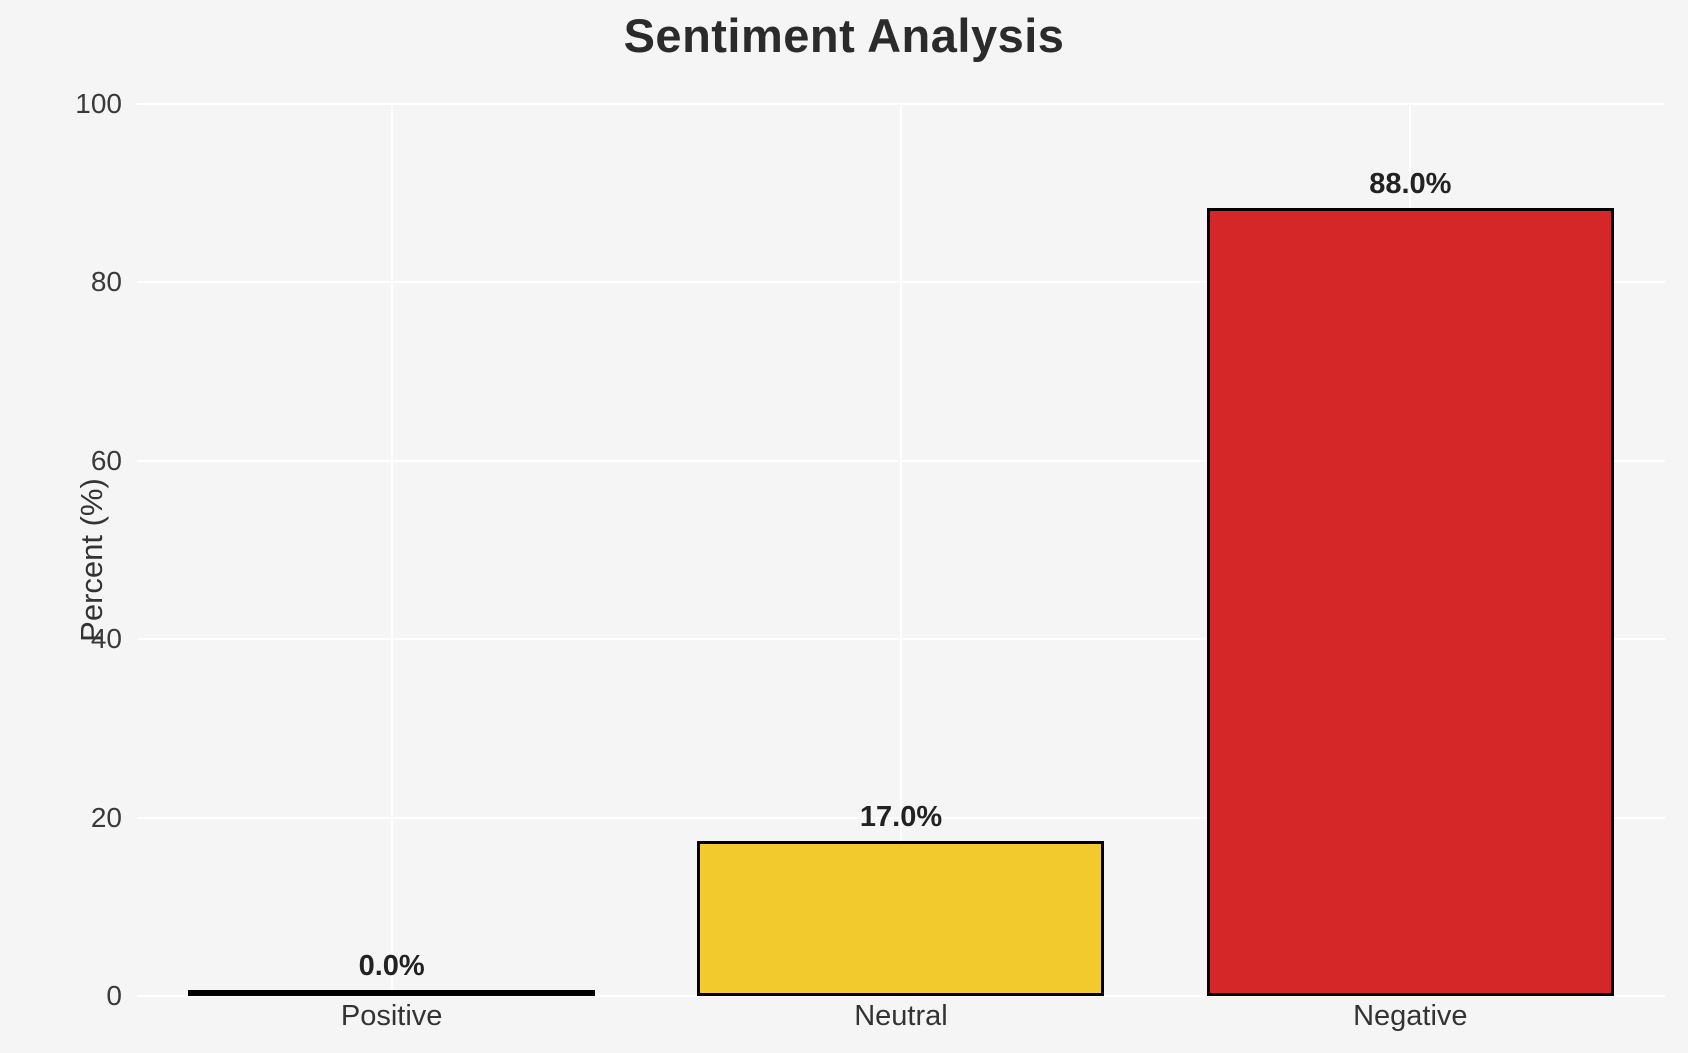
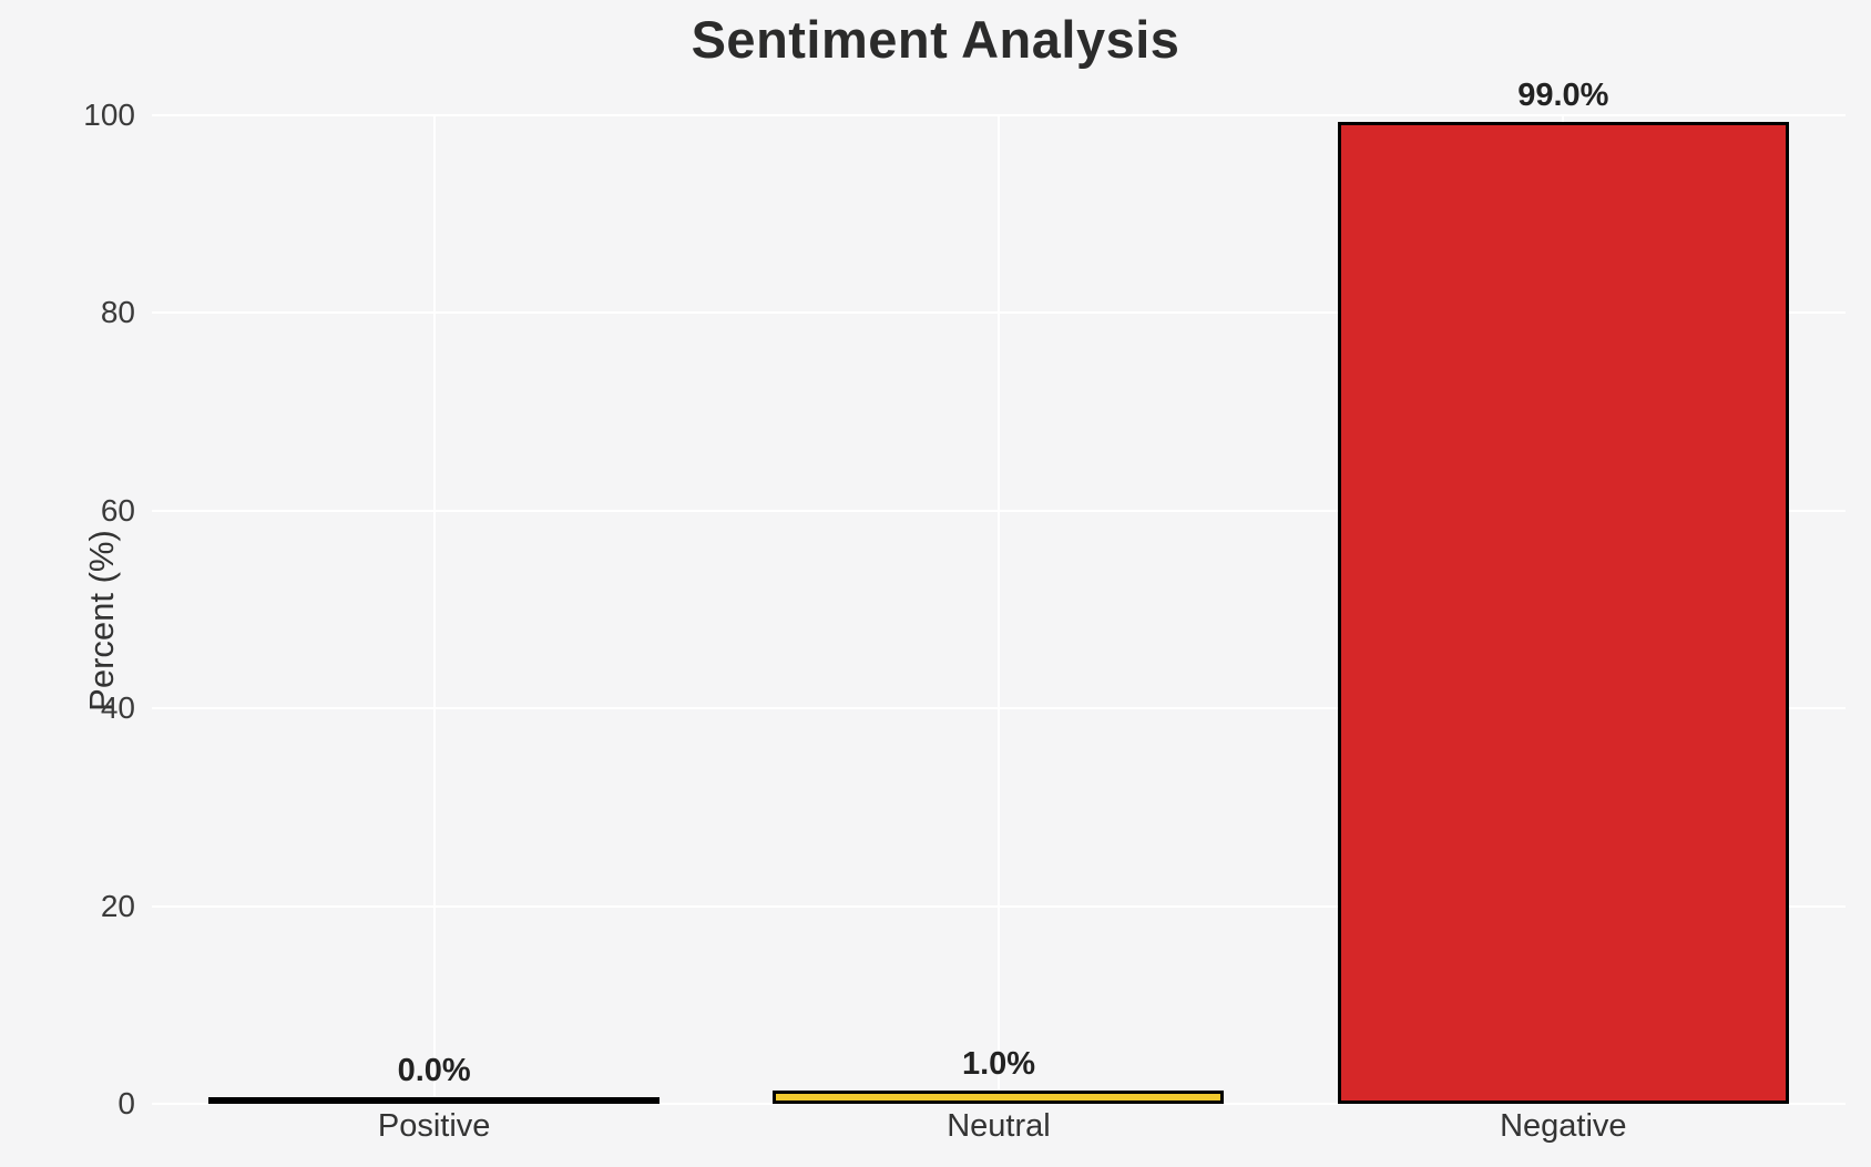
Neutral: 17.0% -> 1.0%
Negative: 88.0% -> 99.0%
